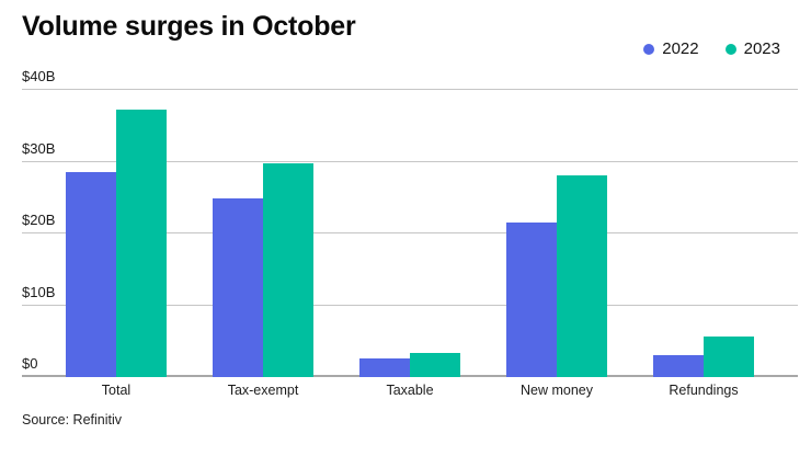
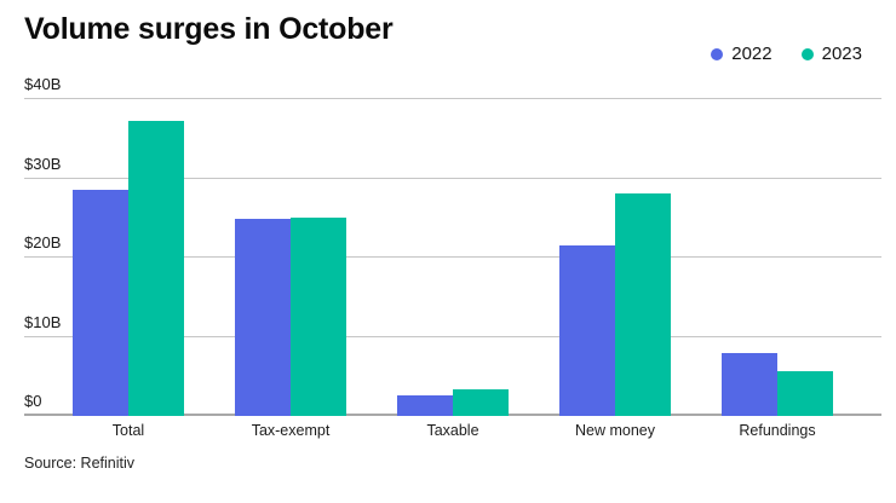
2023/Tax-exempt: $30B -> $25B
2022/Refundings: $3B -> $8B
